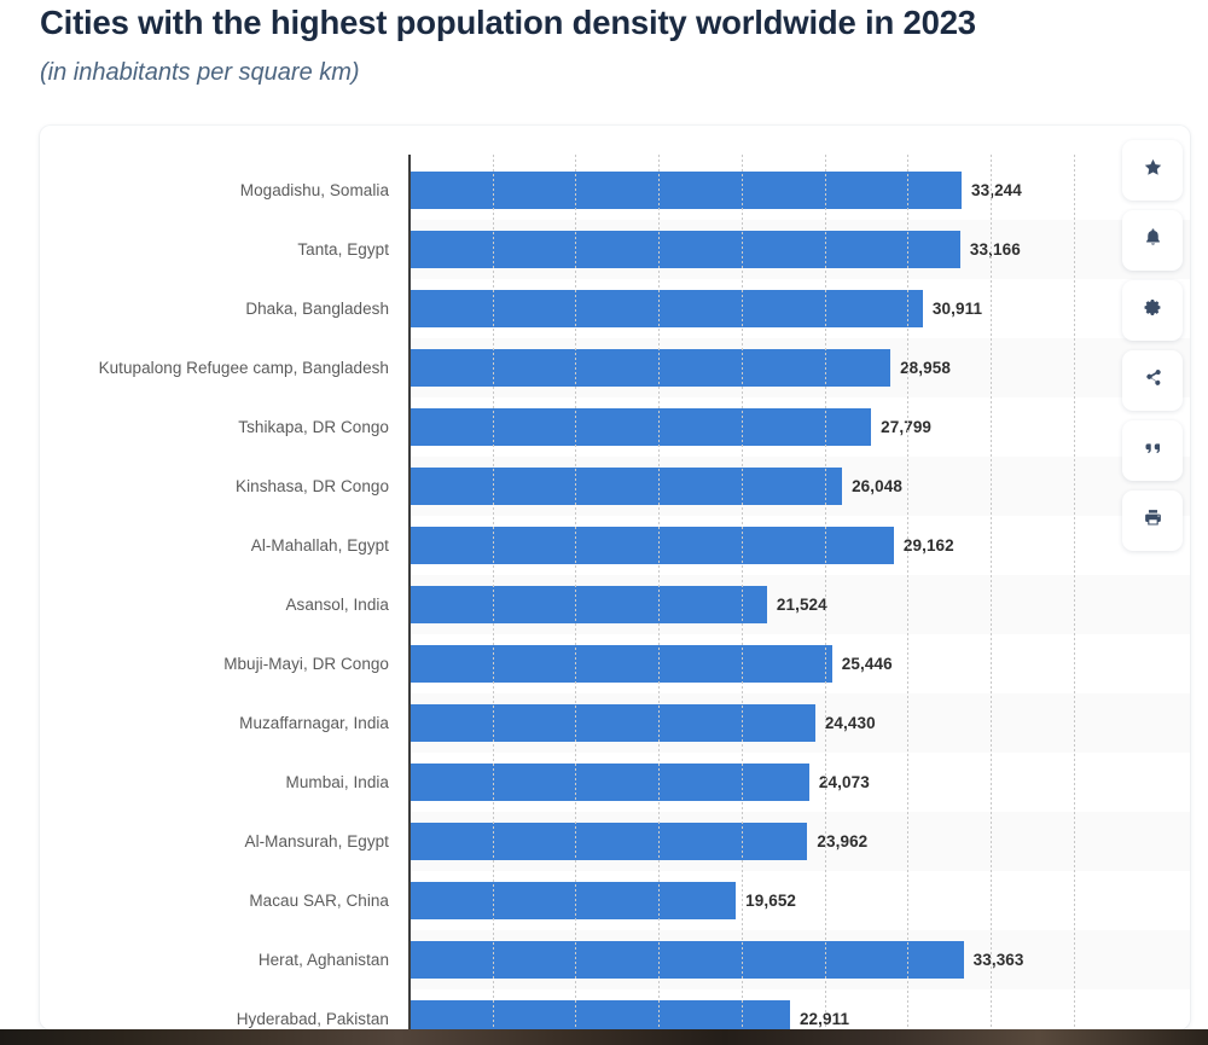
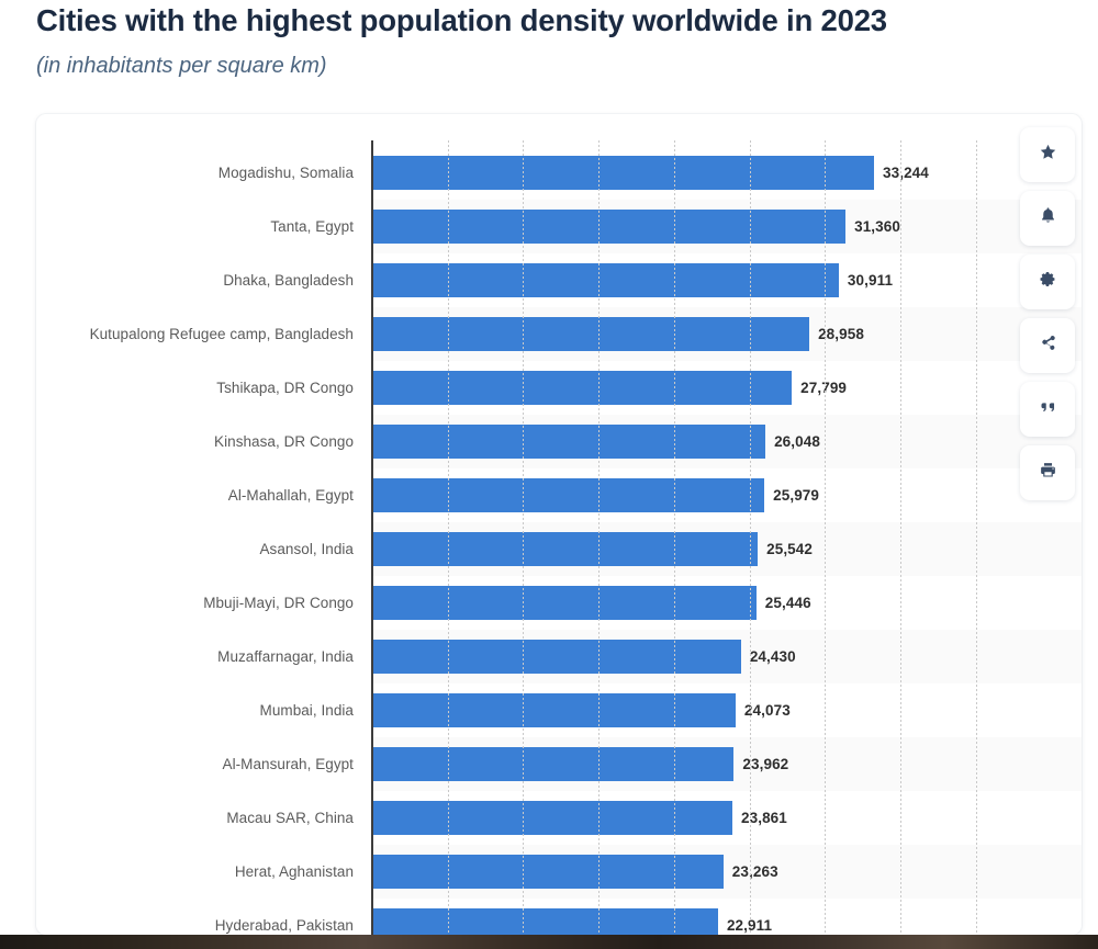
Tanta, Egypt: 33,166 -> 31,360
Al-Mahallah, Egypt: 29,162 -> 25,979
Asansol, India: 21,524 -> 25,542
Macau SAR, China: 19,652 -> 23,861
Herat, Aghanistan: 33,363 -> 23,263
